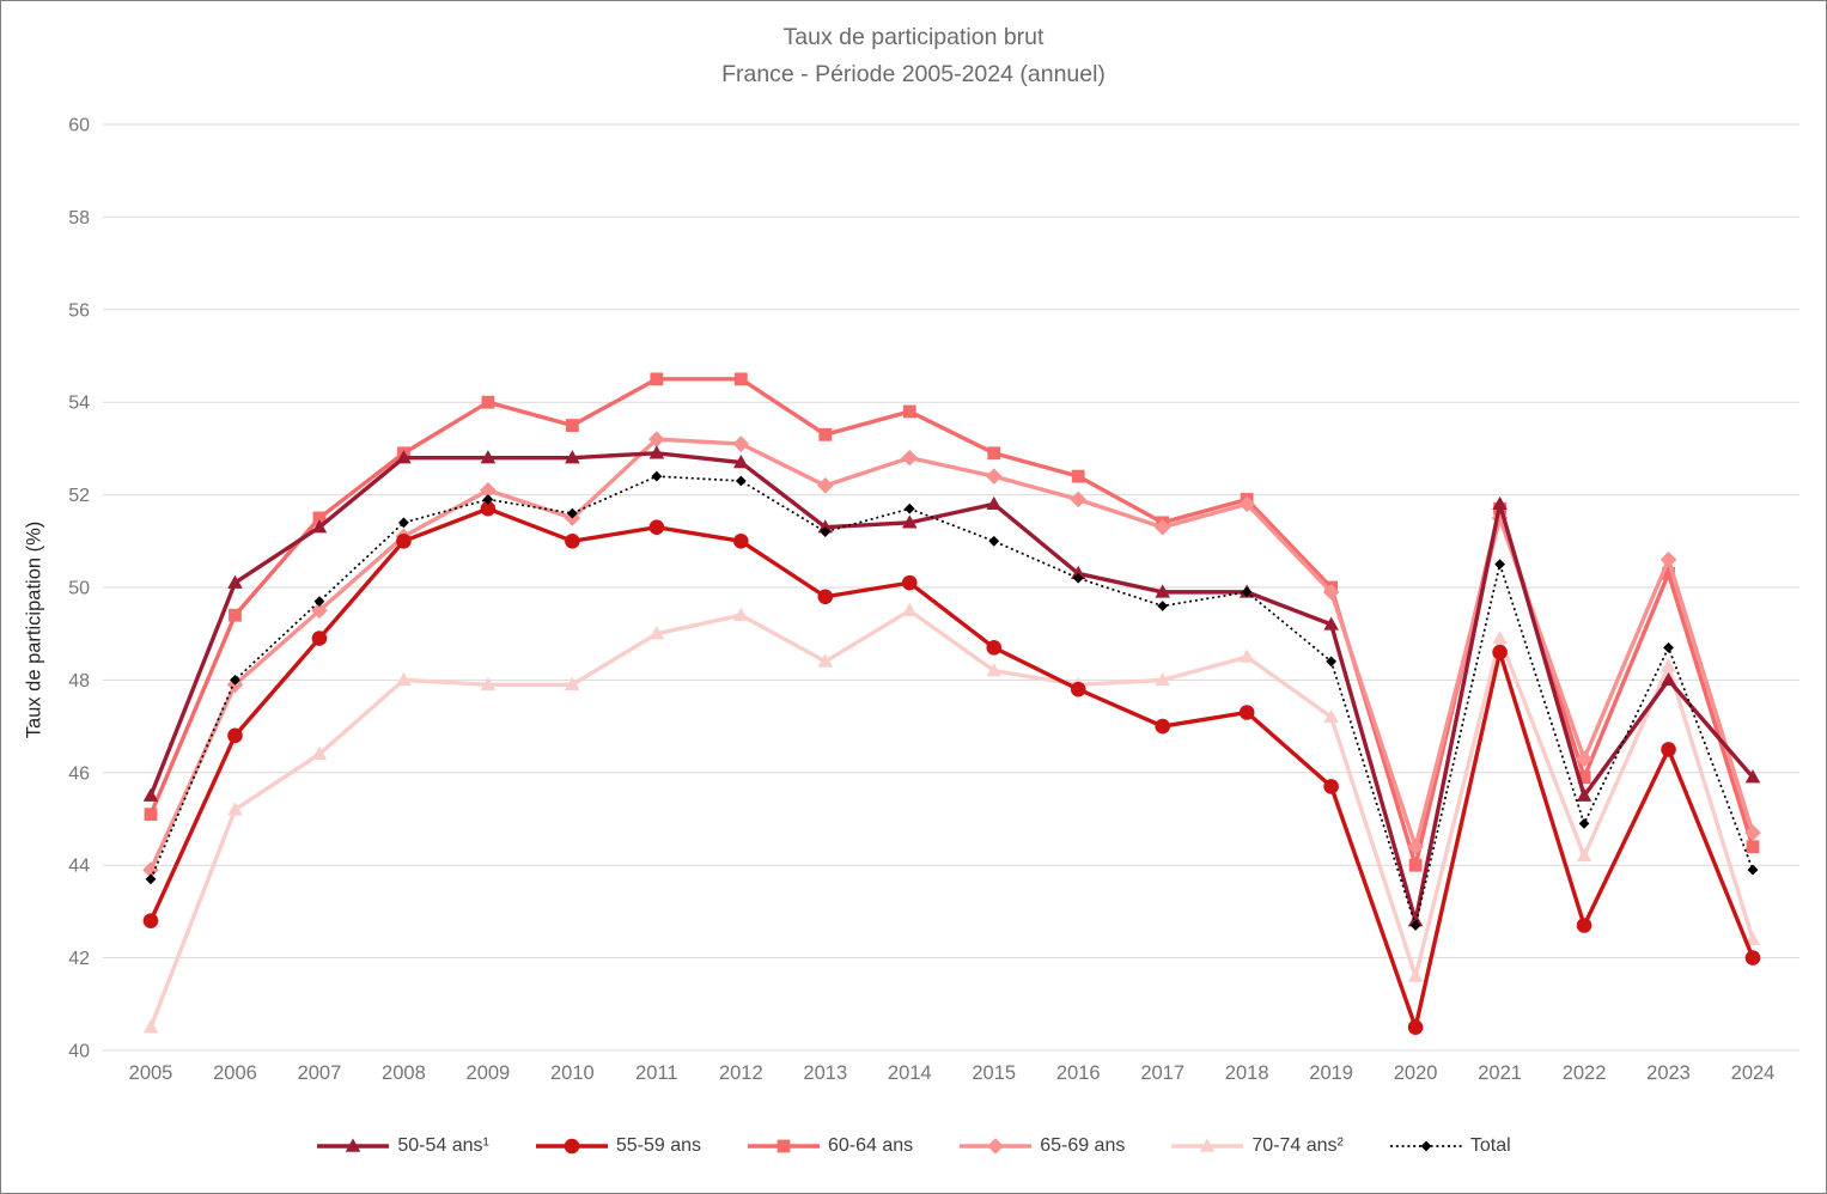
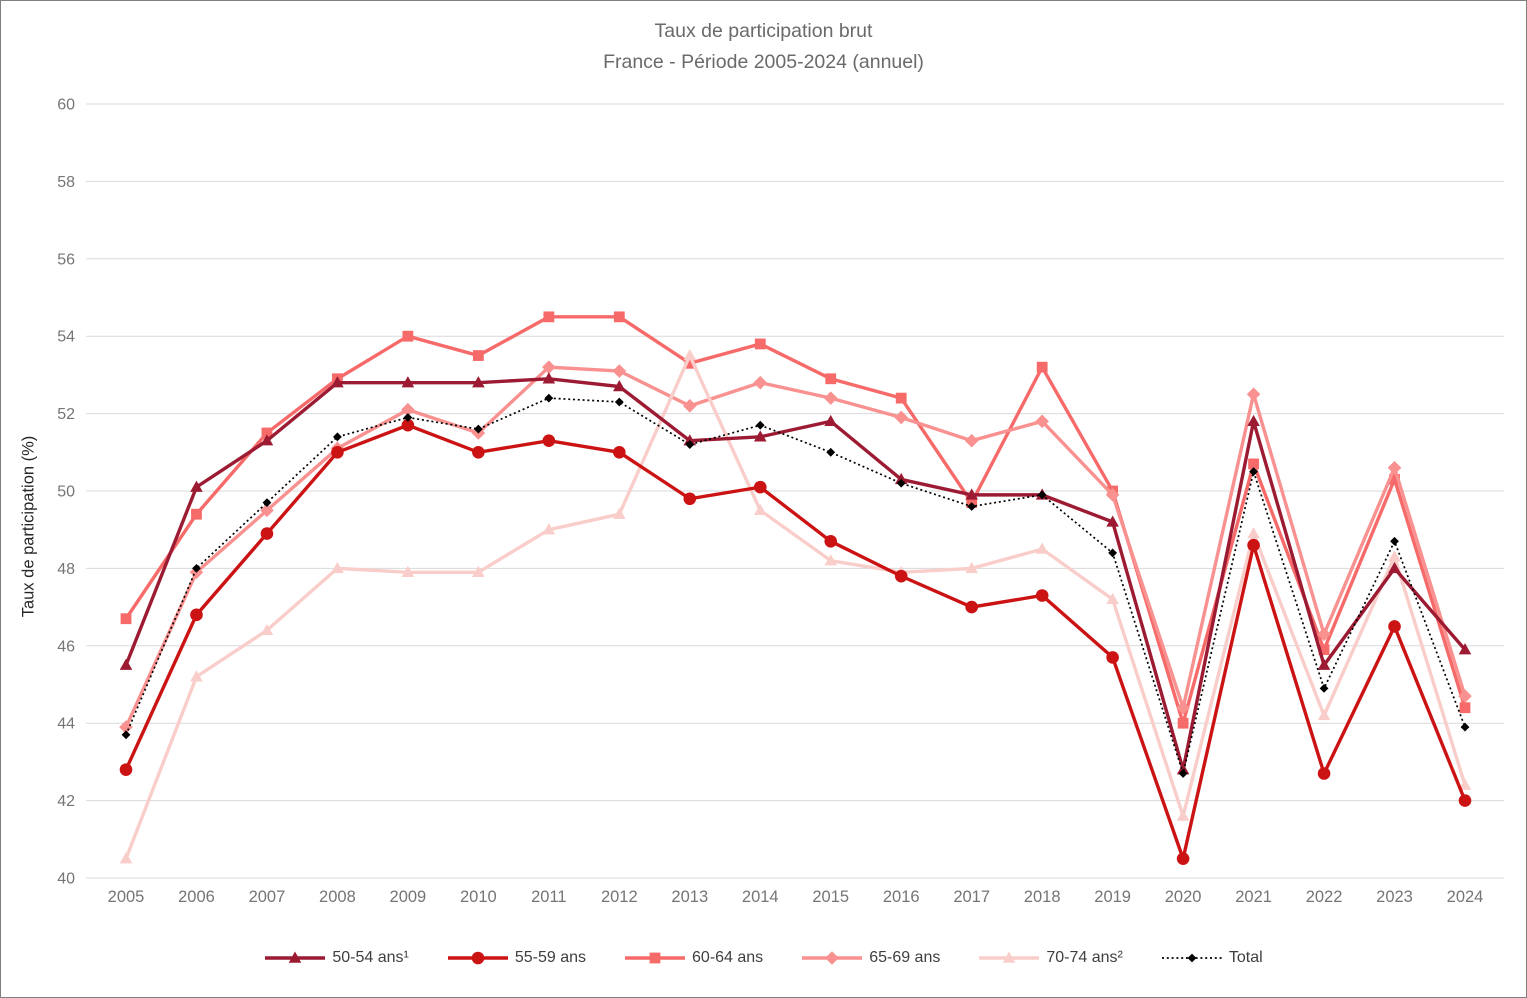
60-64 ans/2005: 45.1 -> 46.7
70-74 ans²/2013: 48.4 -> 53.5
60-64 ans/2017: 51.4 -> 49.7
60-64 ans/2018: 51.9 -> 53.2
60-64 ans/2021: 51.7 -> 50.7
65-69 ans/2021: 51.5 -> 52.5
